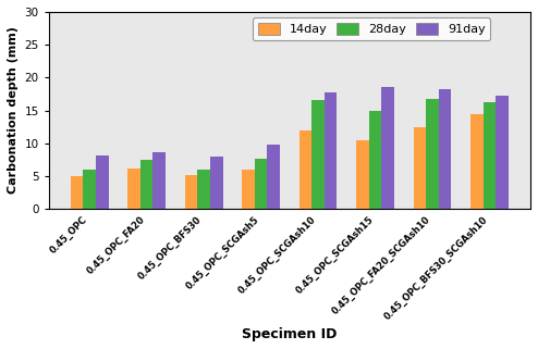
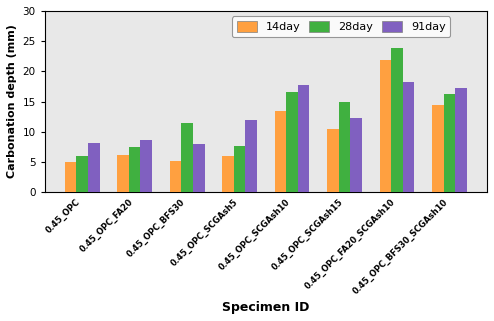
28day/0.45_OPC_BFS30: 6.0 -> 11.4
91day/0.45_OPC_SCGAsh5: 9.8 -> 12.0
14day/0.45_OPC_SCGAsh10: 11.9 -> 13.4
91day/0.45_OPC_SCGAsh15: 18.5 -> 12.2
14day/0.45_OPC_FA20_SCGAsh10: 12.5 -> 21.8
28day/0.45_OPC_FA20_SCGAsh10: 16.7 -> 23.8
